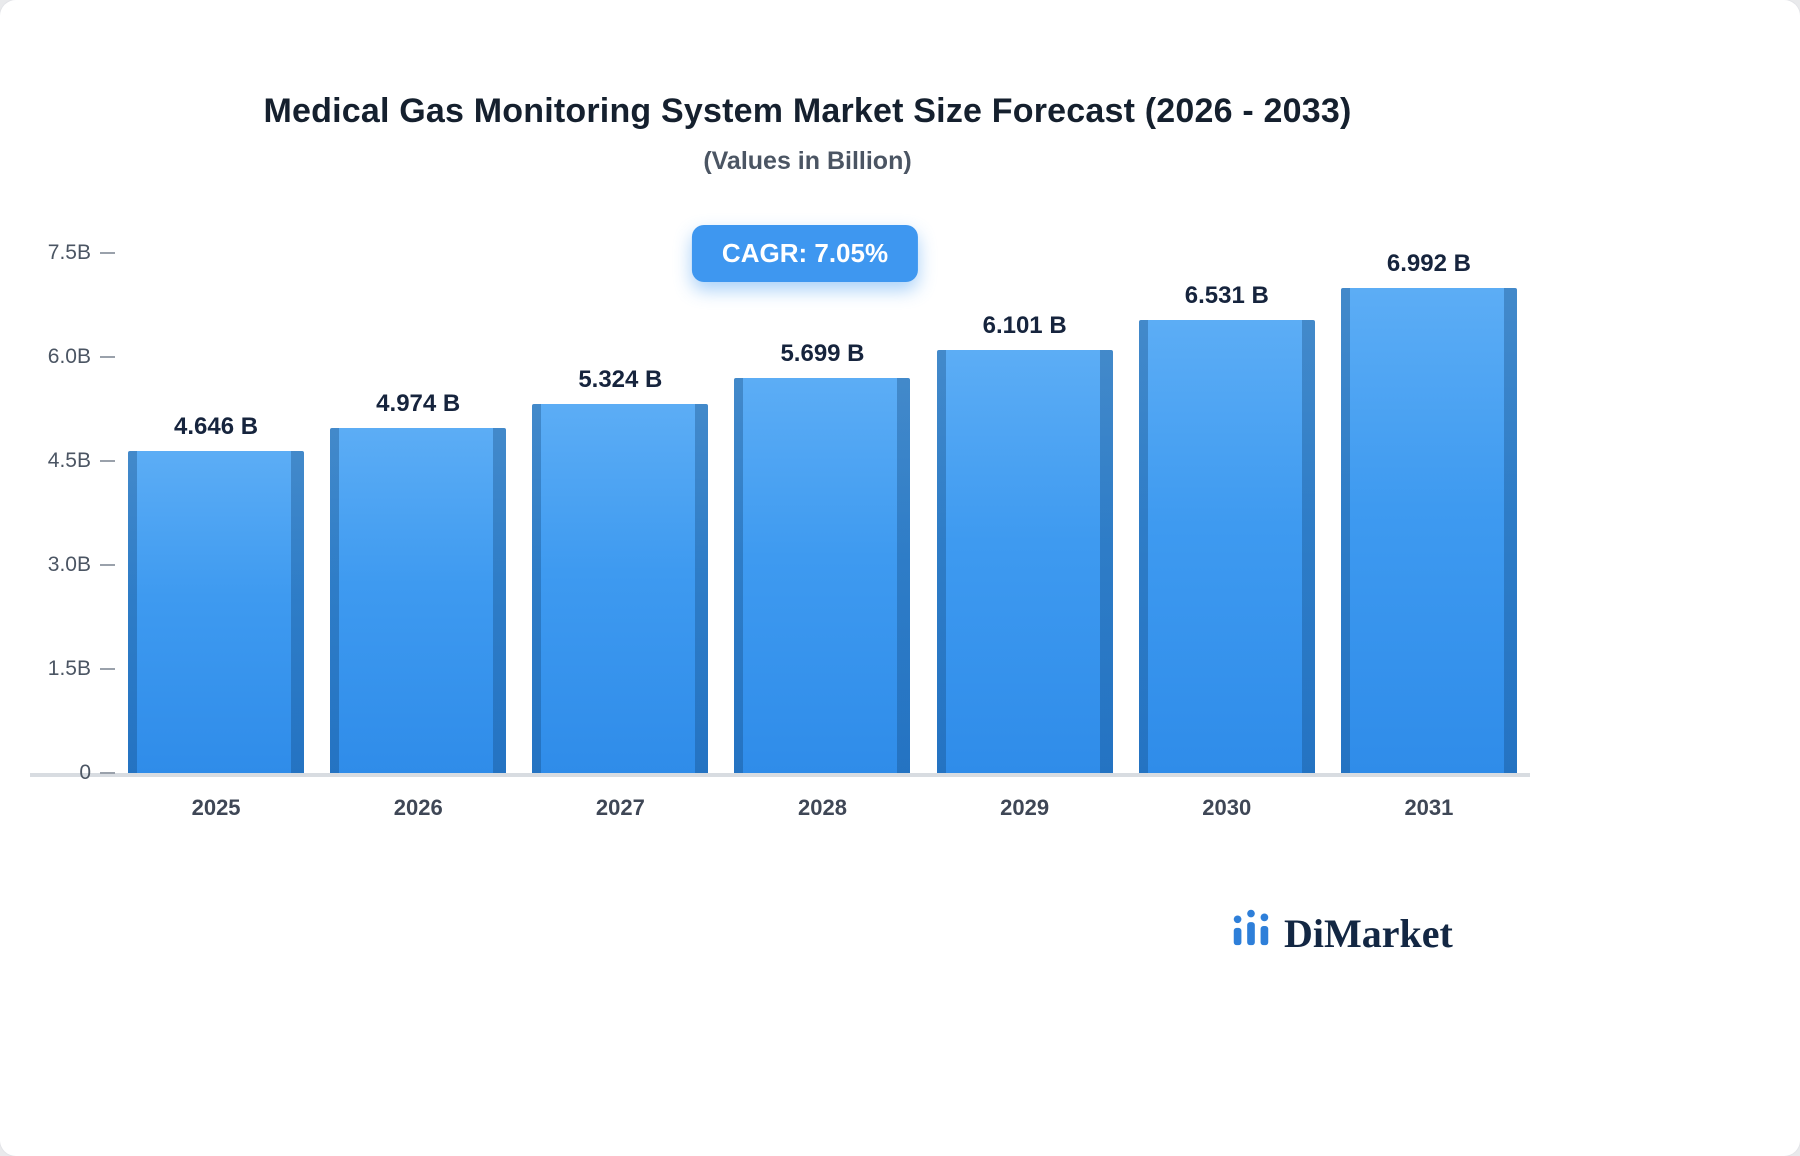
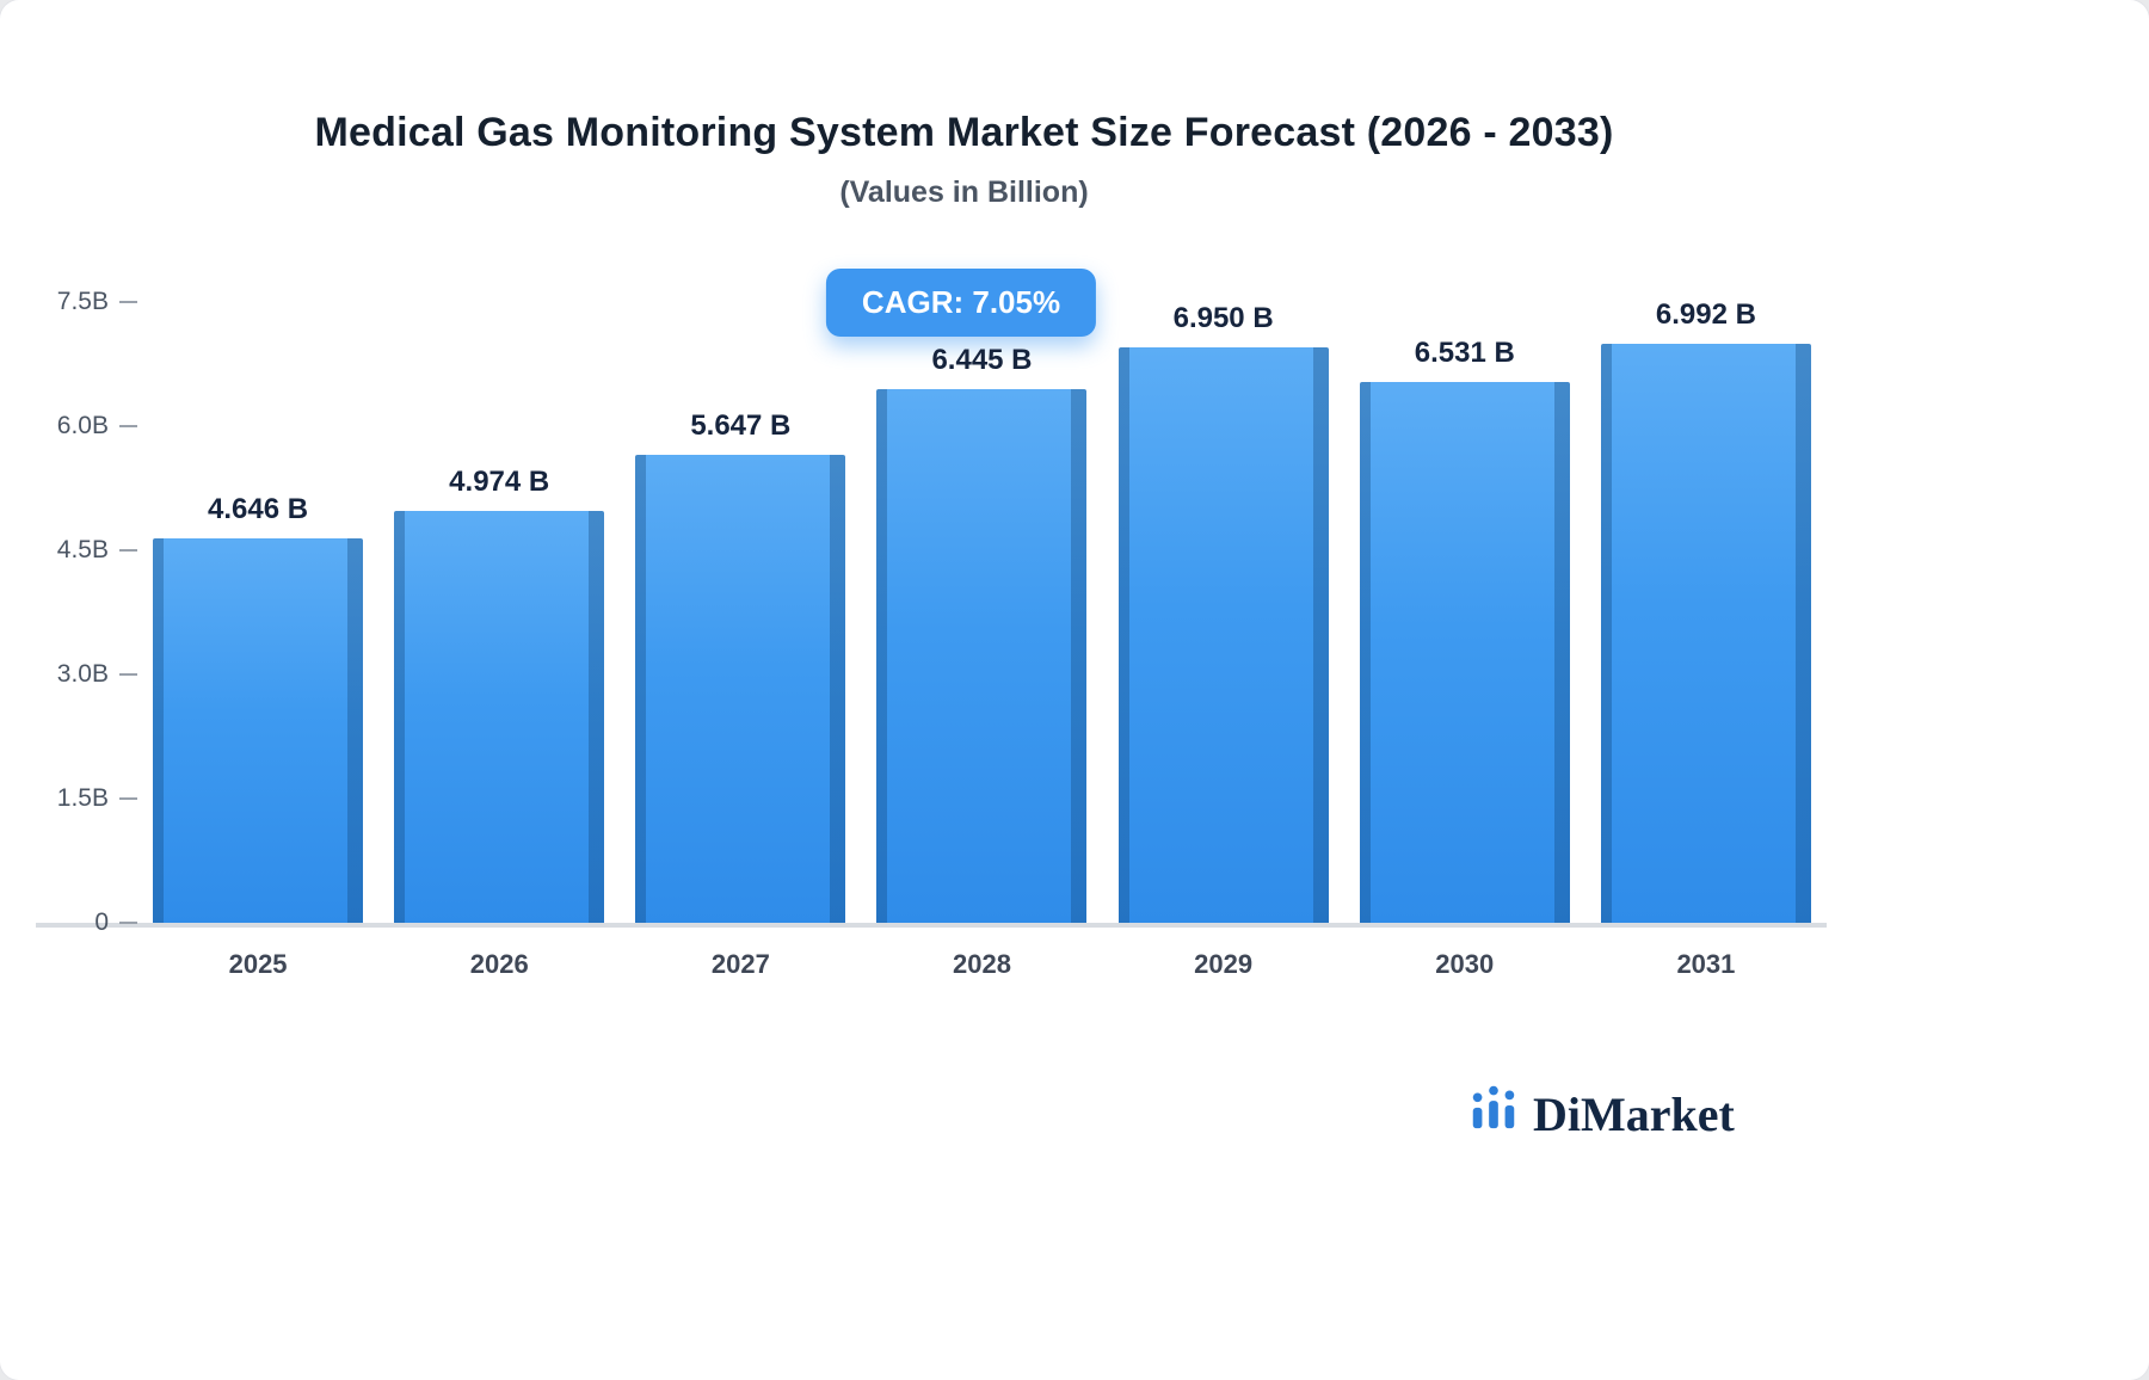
2027: 5.324 -> 5.647
2028: 5.699 -> 6.445
2029: 6.101 -> 6.950
